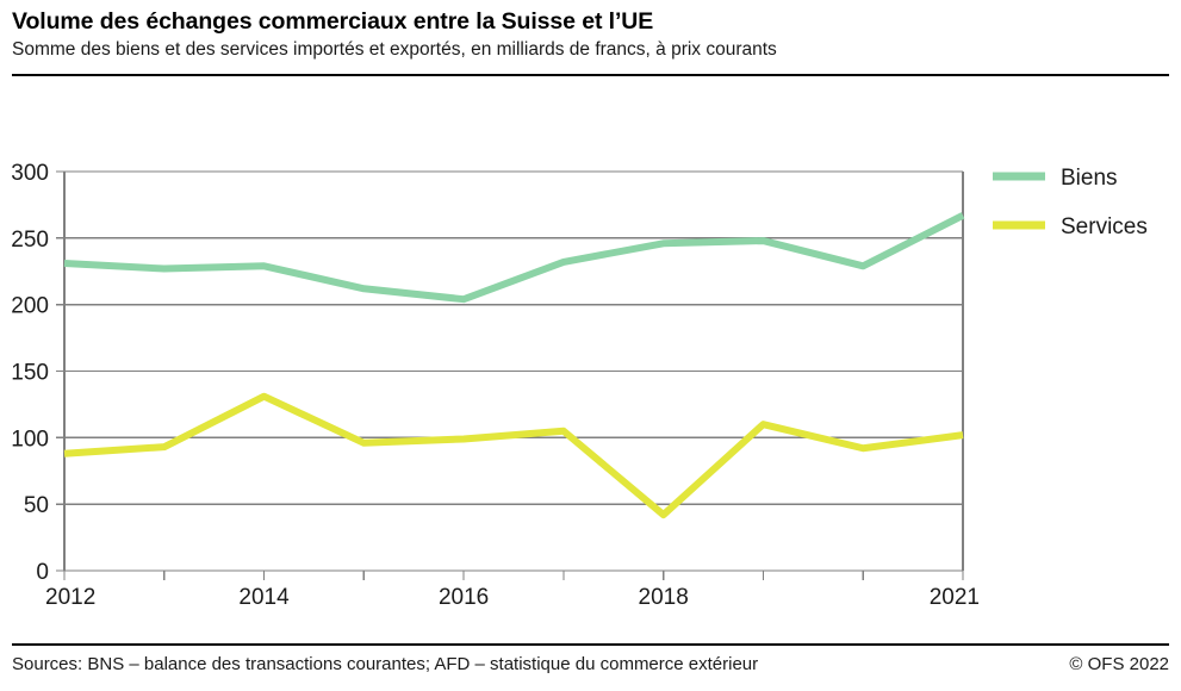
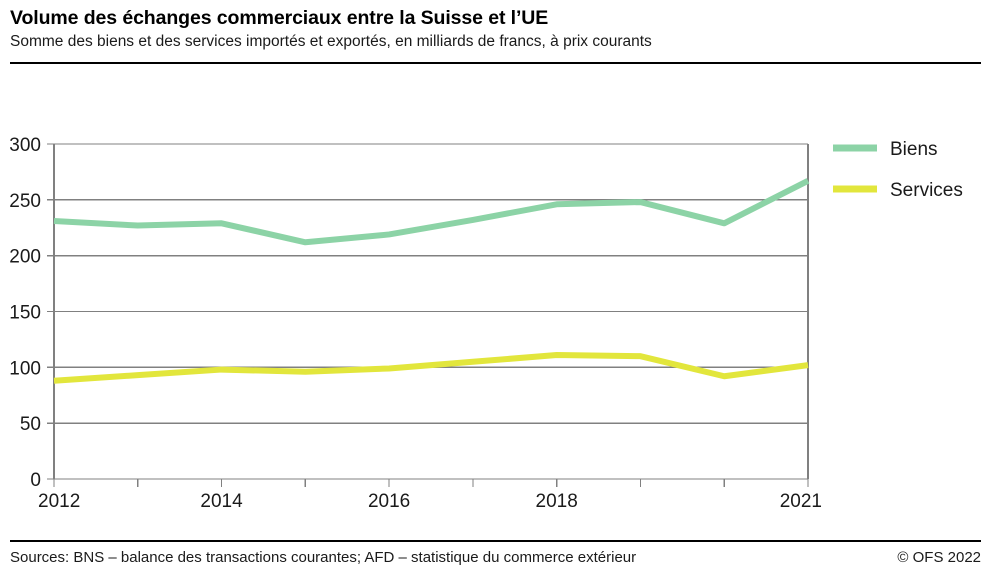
Services/2014: 131 -> 98
Biens/2016: 204 -> 219
Services/2018: 42 -> 111
